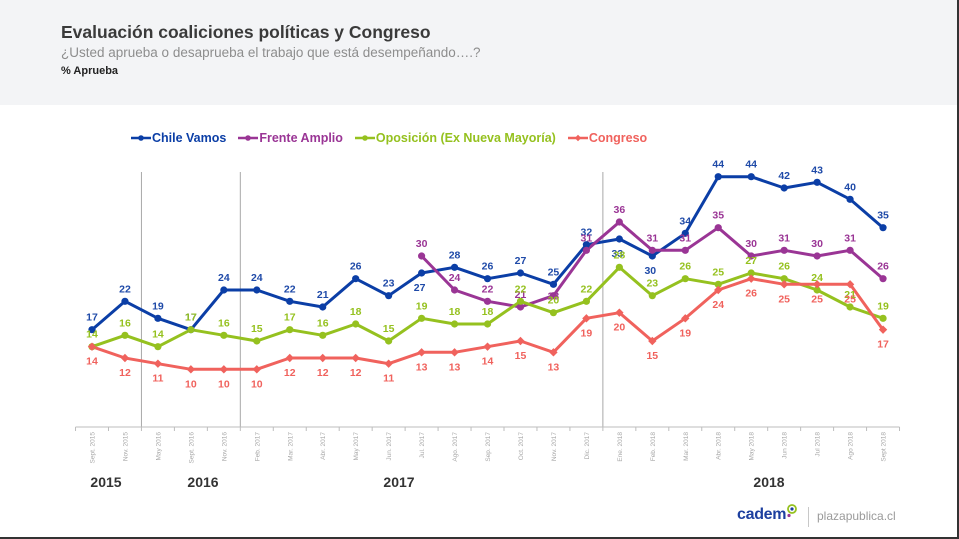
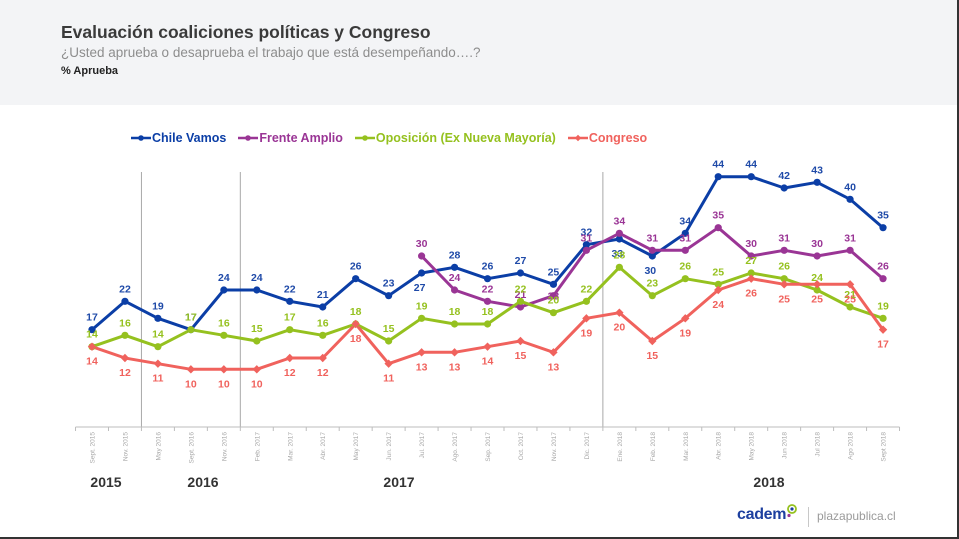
Congreso/May 2017: 12 -> 18
Frente Amplio/Ene. 2018: 36 -> 34
